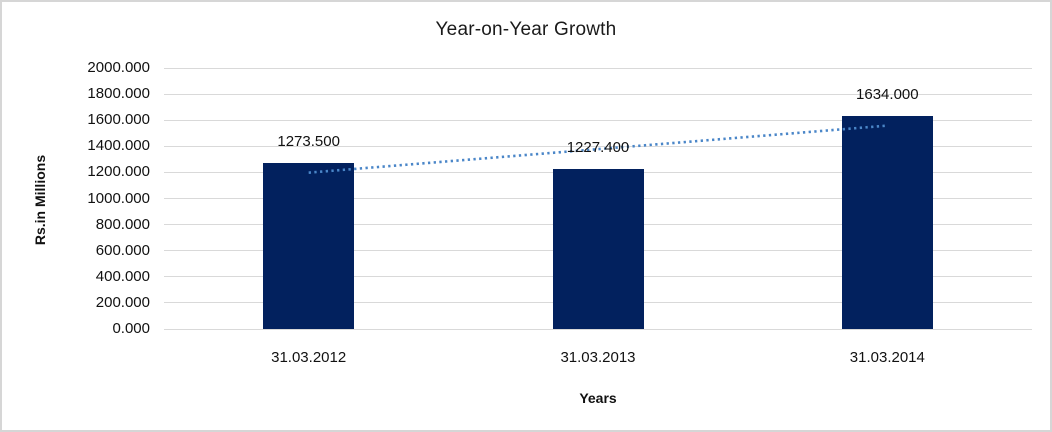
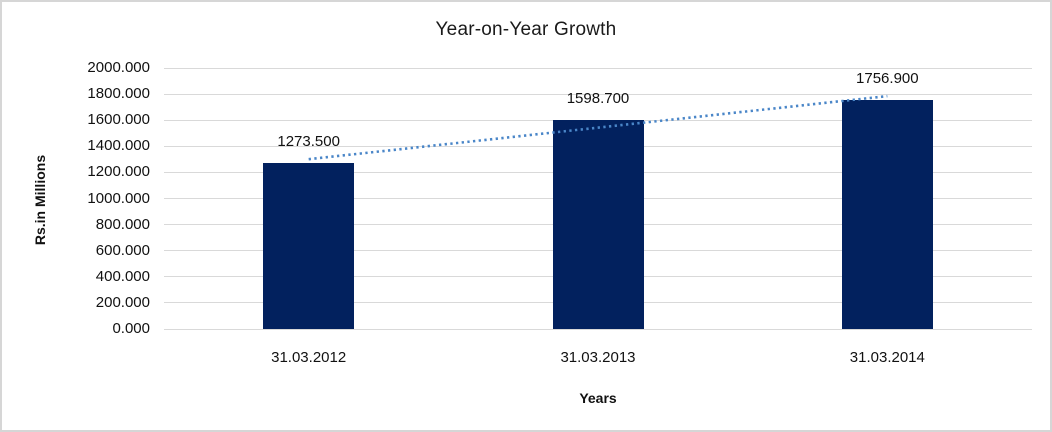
31.03.2013: 1227.400 -> 1598.700
31.03.2014: 1634.000 -> 1756.900
